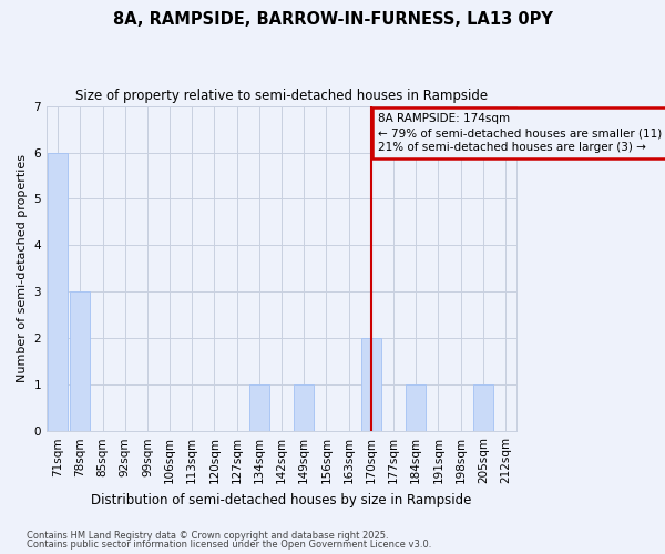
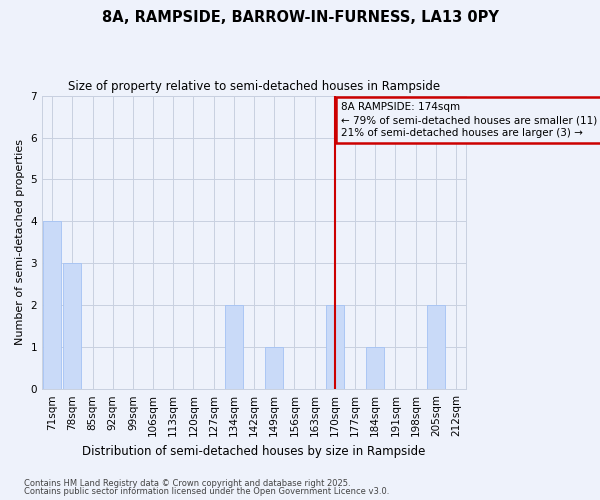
71sqm: 6 -> 4
134sqm: 1 -> 2
205sqm: 1 -> 2
